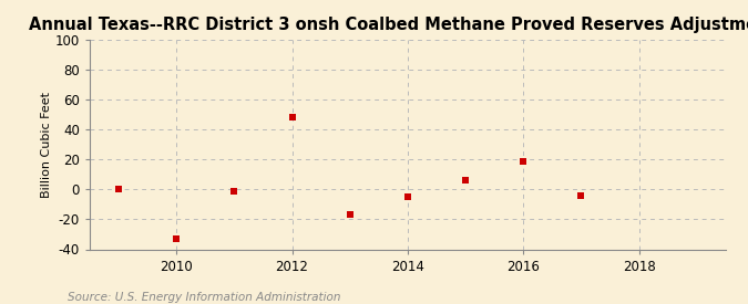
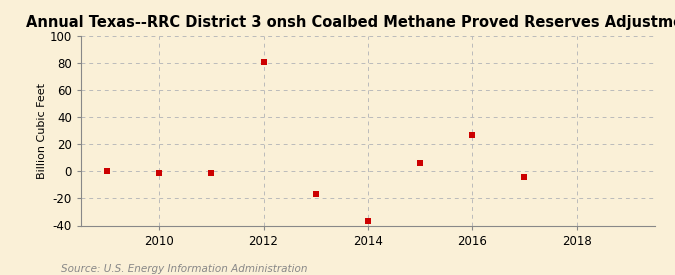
2010: -33 -> -1
2012: 48 -> 81
2014: -5 -> -37
2016: 19 -> 27
